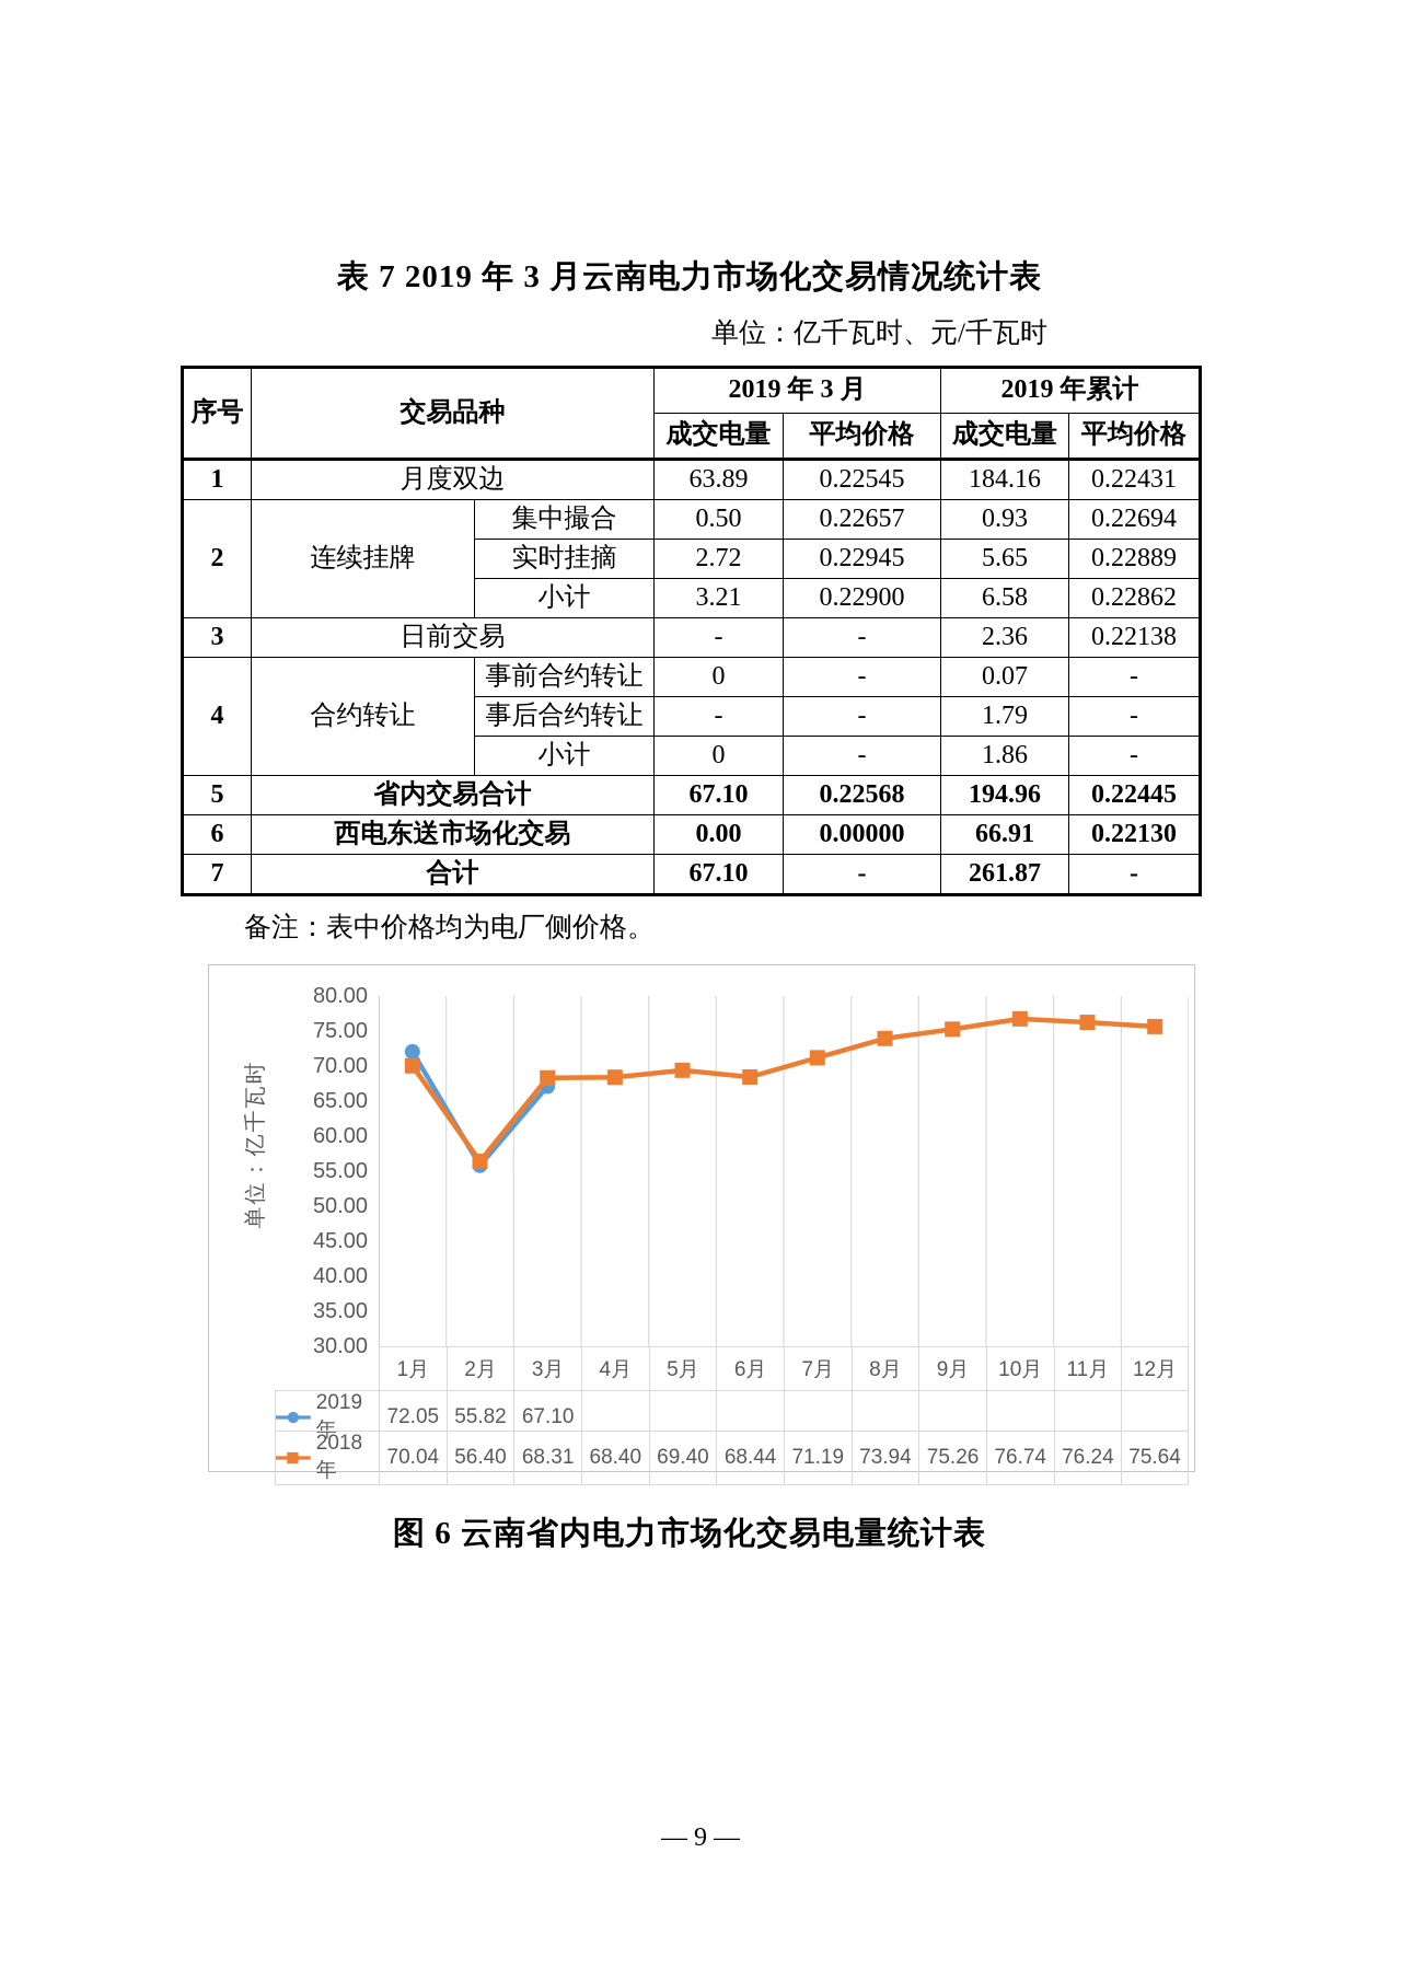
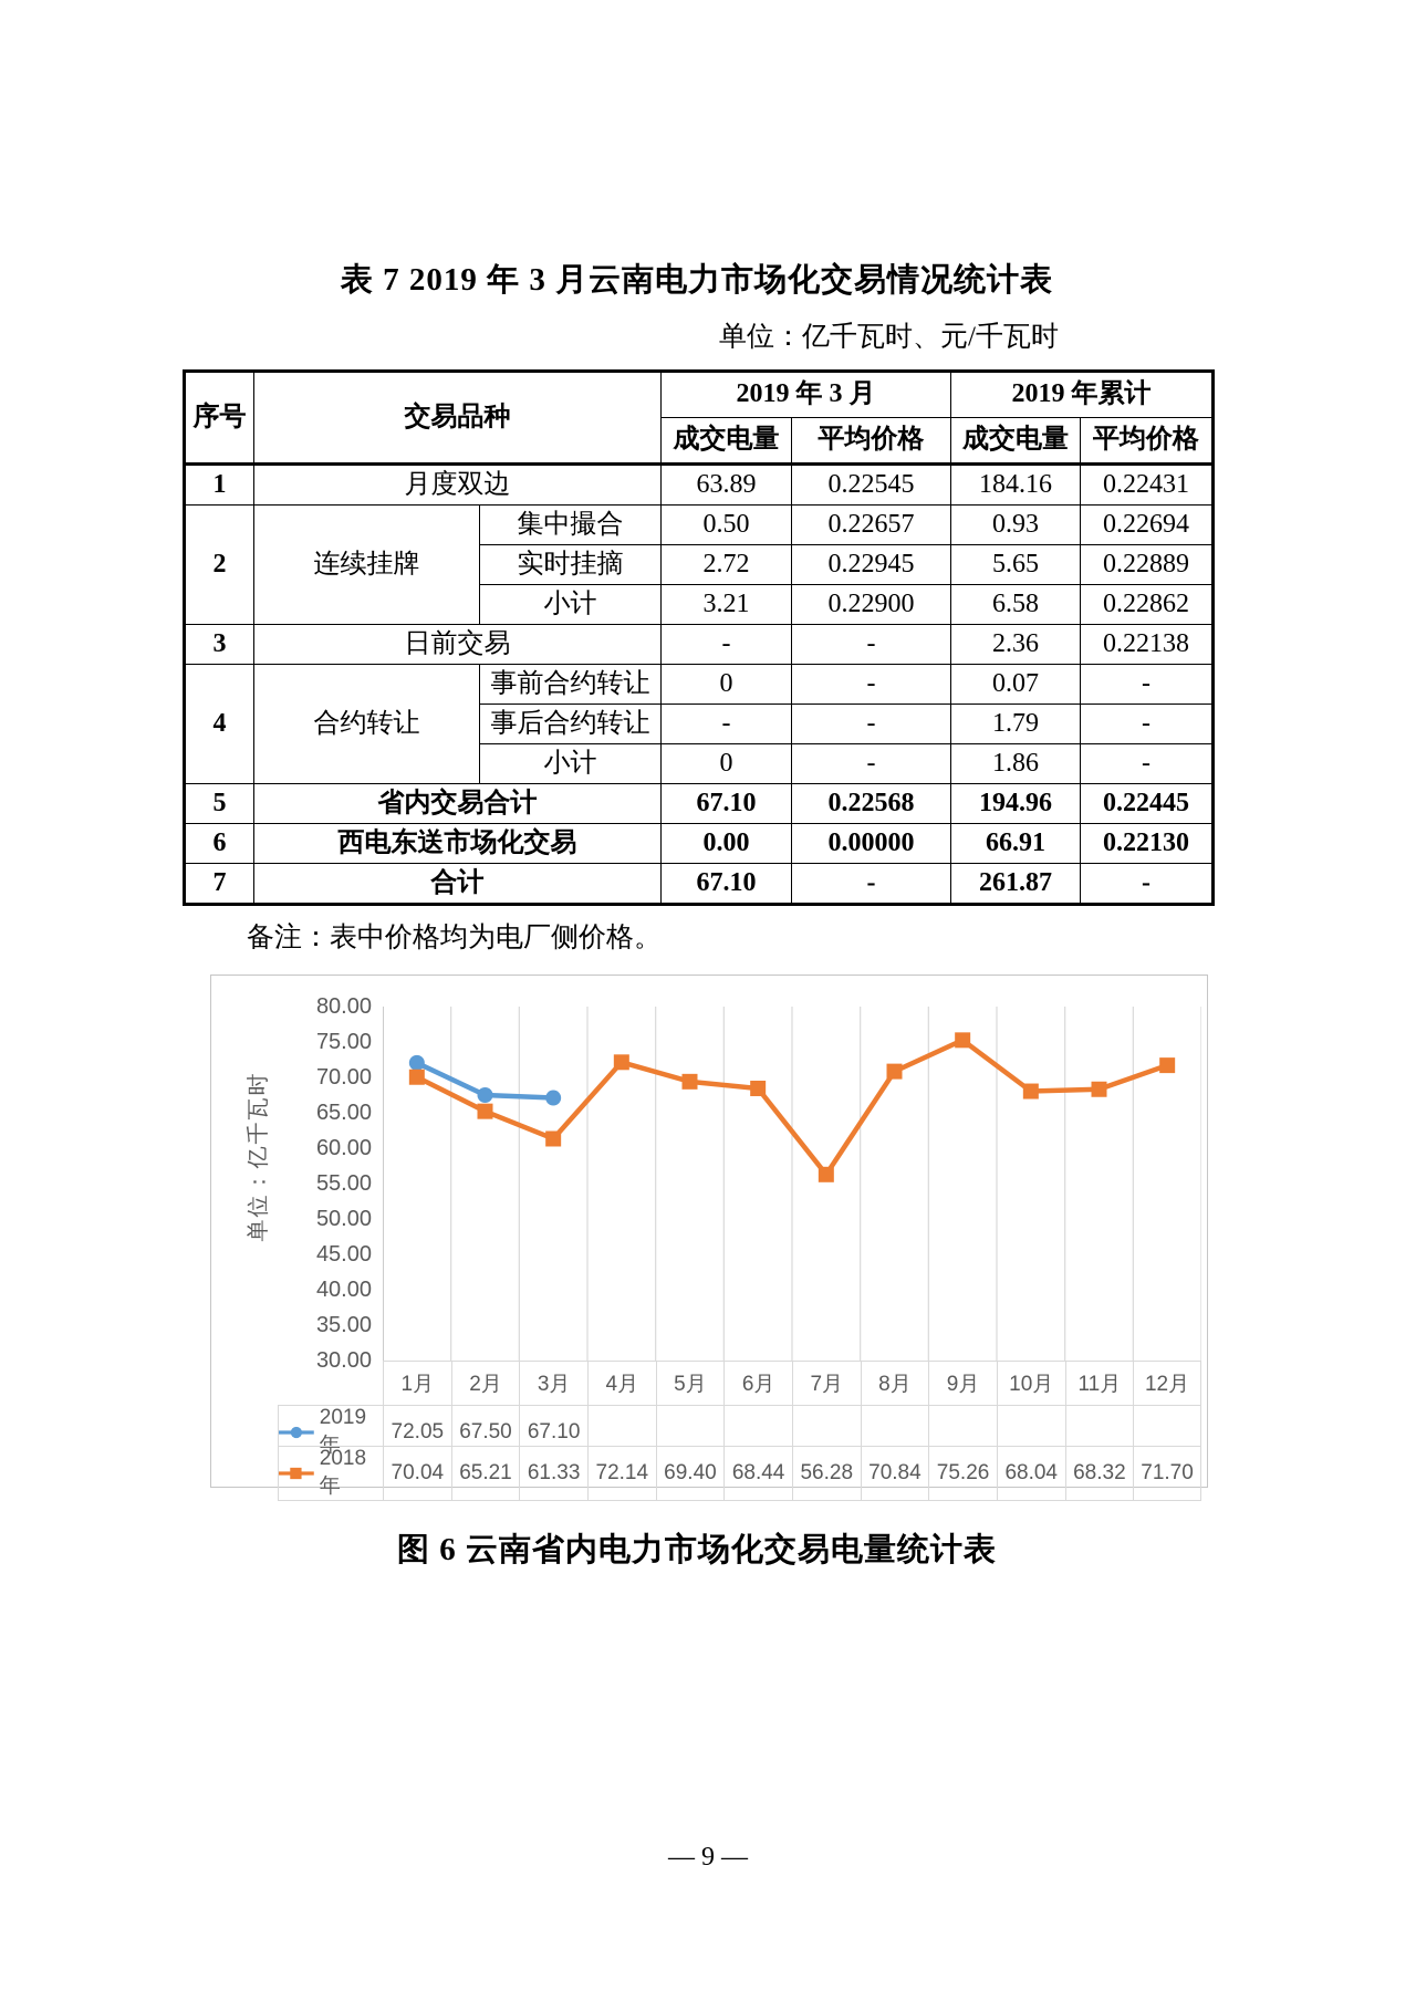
2019年/2月: 55.82 -> 67.50
2018年/2月: 56.40 -> 65.21
2018年/3月: 68.31 -> 61.33
2018年/4月: 68.40 -> 72.14
2018年/7月: 71.19 -> 56.28
2018年/8月: 73.94 -> 70.84
2018年/10月: 76.74 -> 68.04
2018年/11月: 76.24 -> 68.32
2018年/12月: 75.64 -> 71.70
